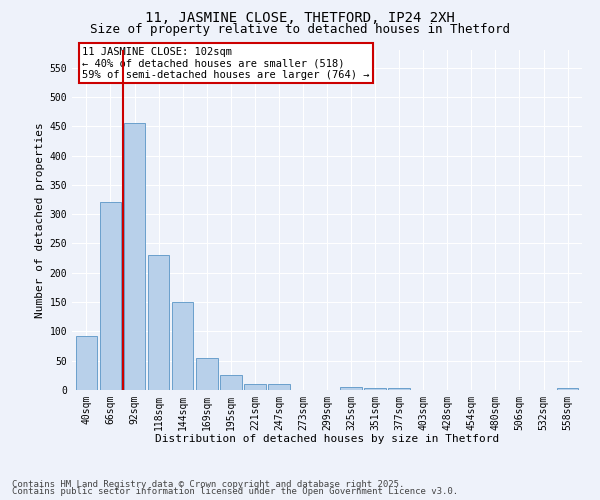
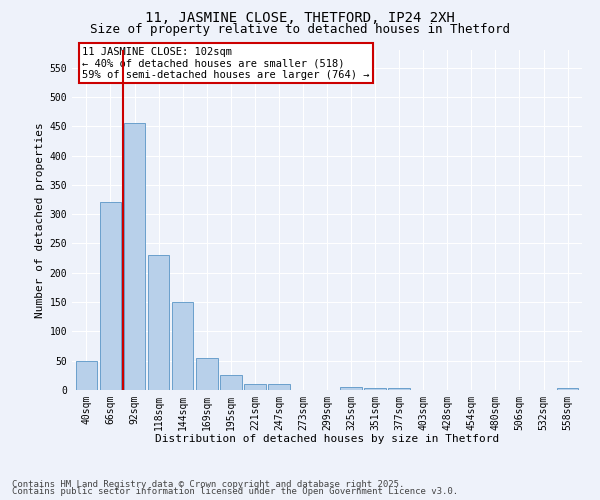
40sqm: 92 -> 50
